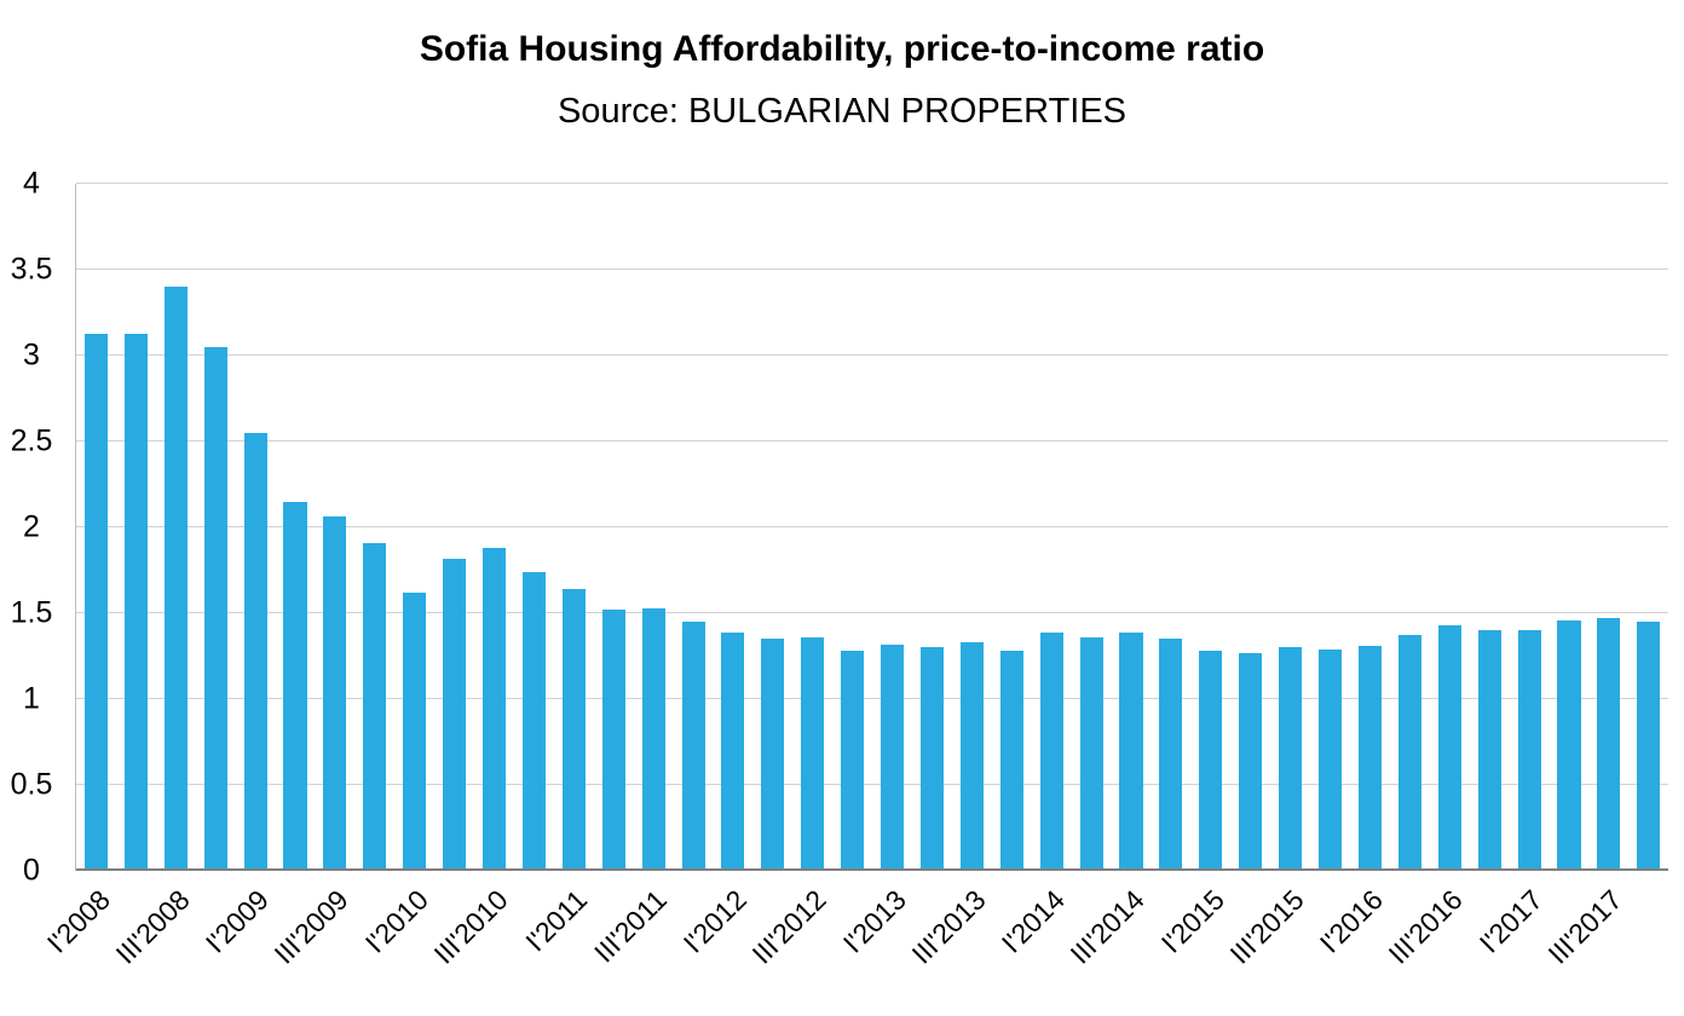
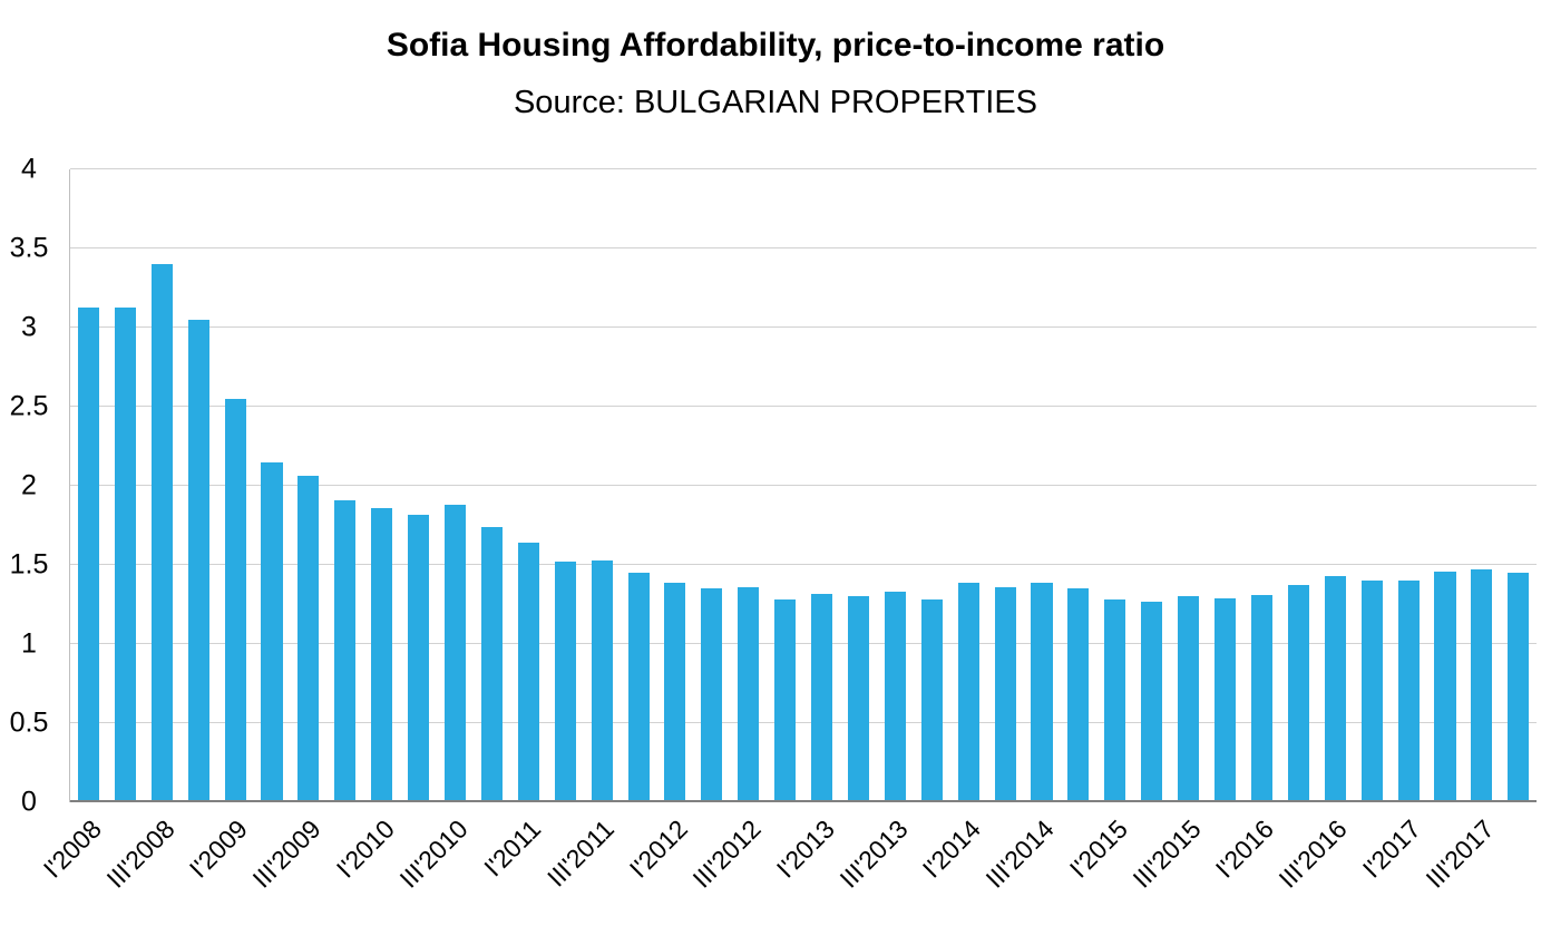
I'2010: 1.62 -> 1.86
